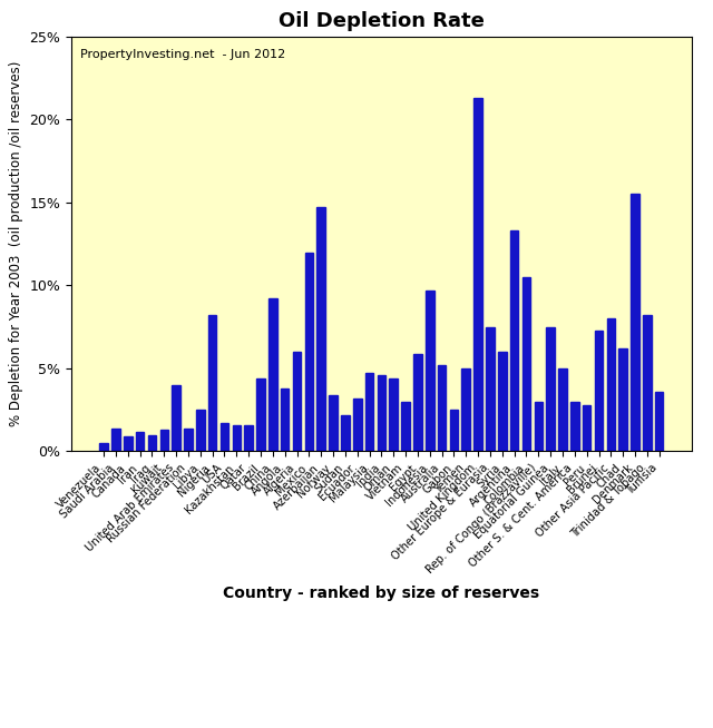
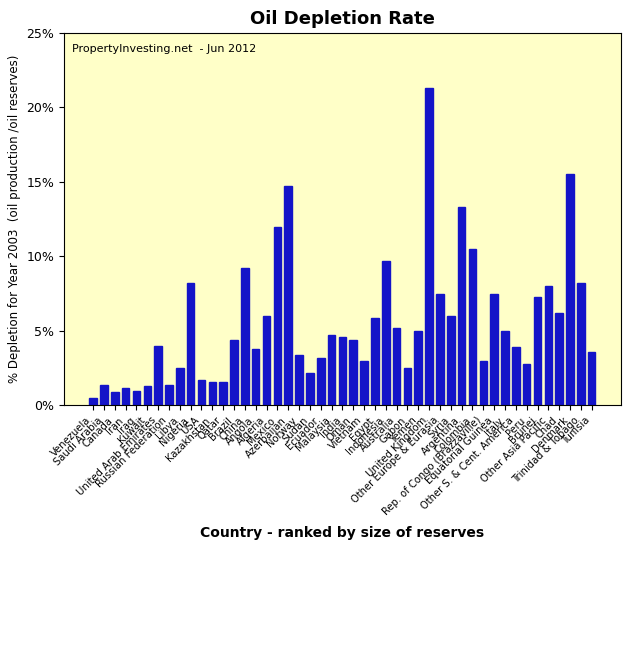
Other S. & Cent. America: 3.0% -> 3.9%
